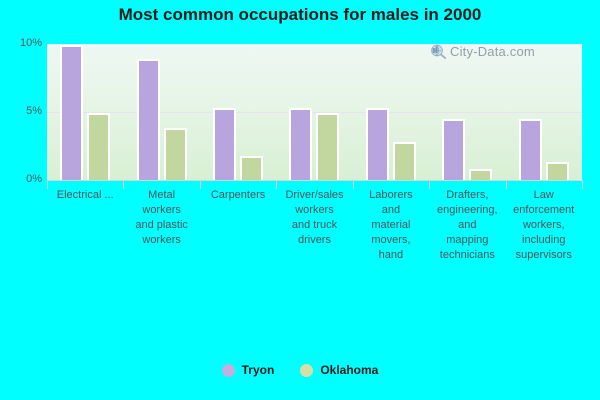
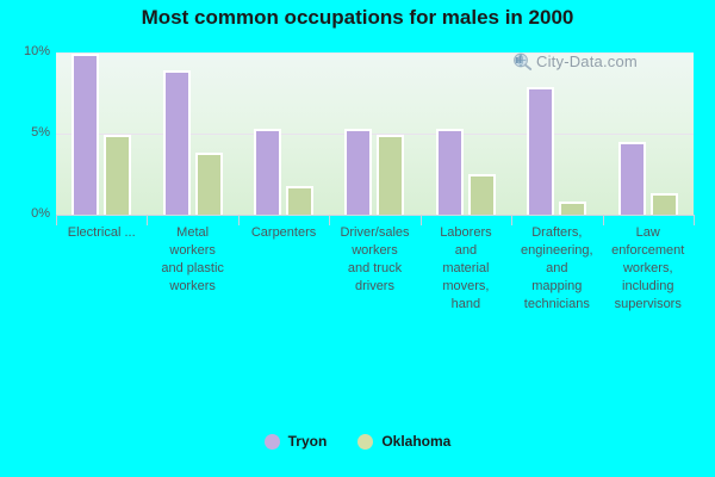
Oklahoma/Laborers and material movers, hand: 2.8% -> 2.5%
Tryon/Drafters, engineering, and mapping technicians: 4.5% -> 7.9%
